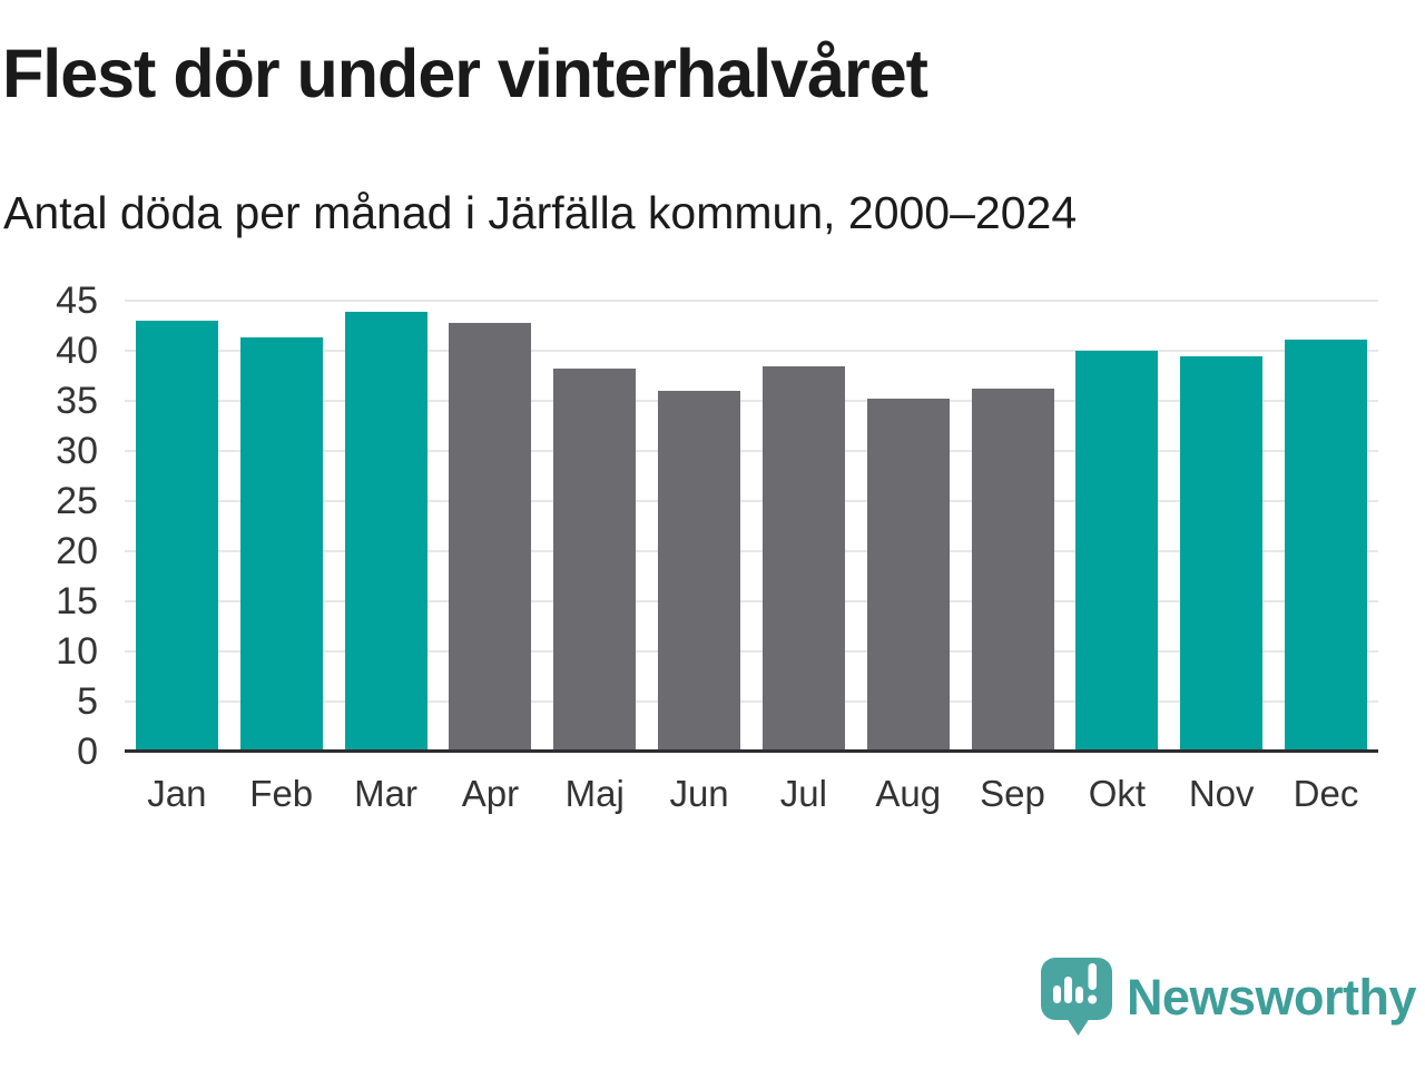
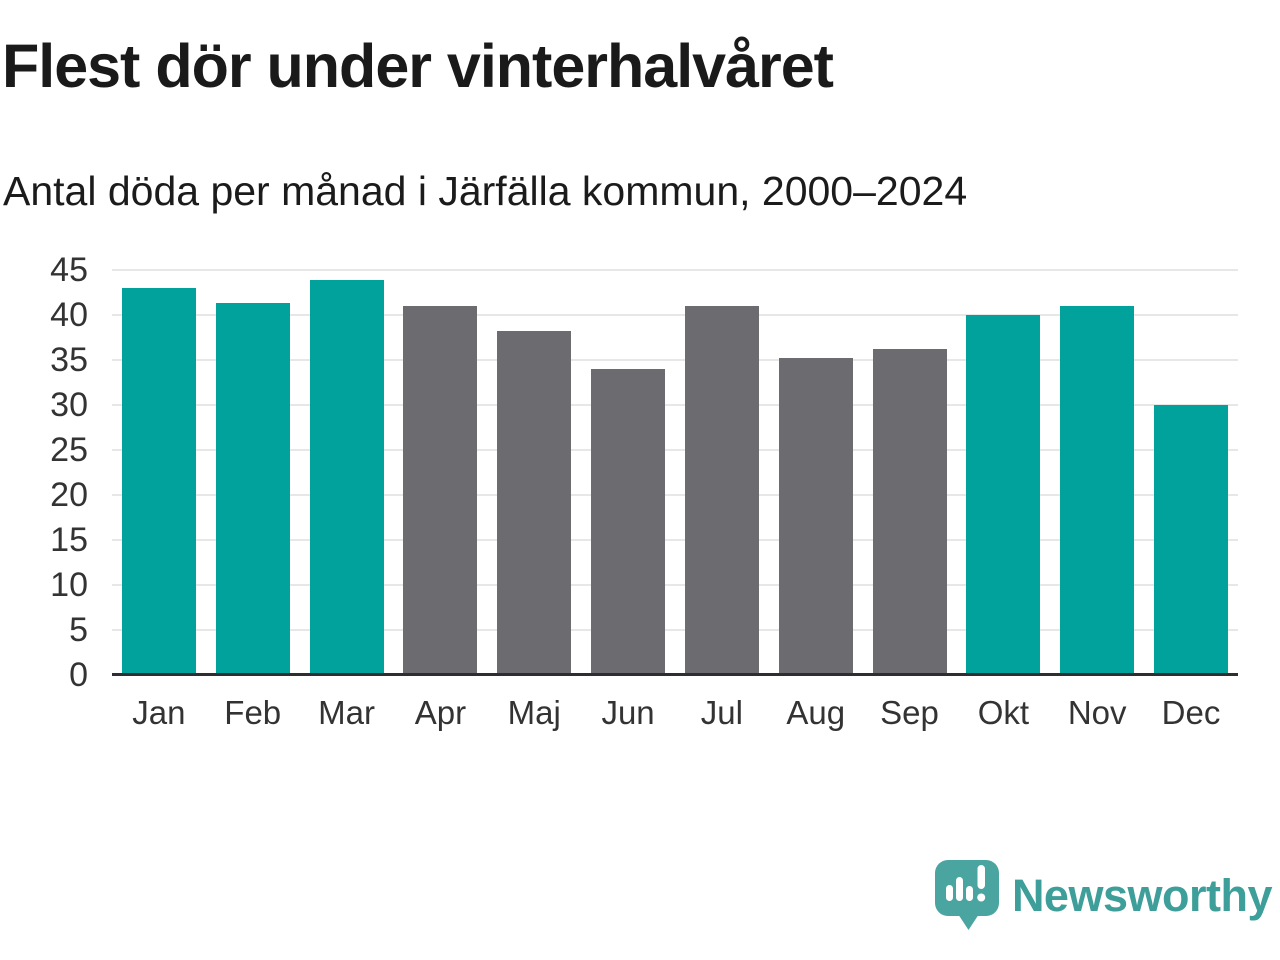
Apr: 43 -> 41
Jun: 36 -> 34
Jul: 38 -> 41
Nov: 40 -> 41
Dec: 41 -> 30
